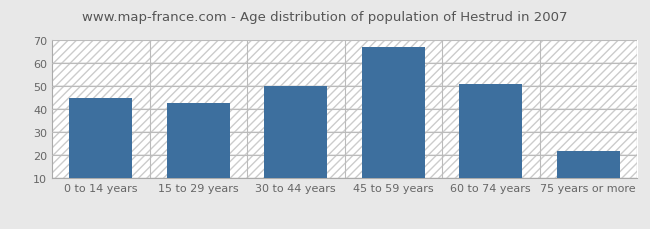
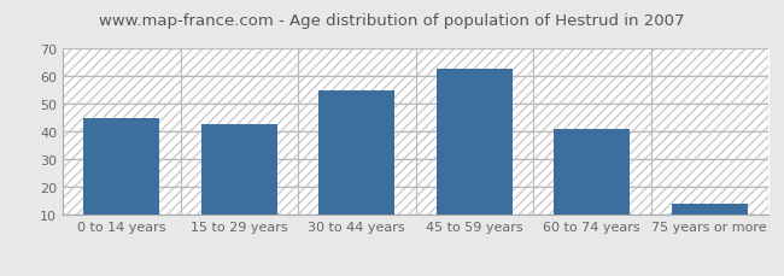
30 to 44 years: 50 -> 55
45 to 59 years: 67 -> 63
60 to 74 years: 51 -> 41
75 years or more: 22 -> 14
